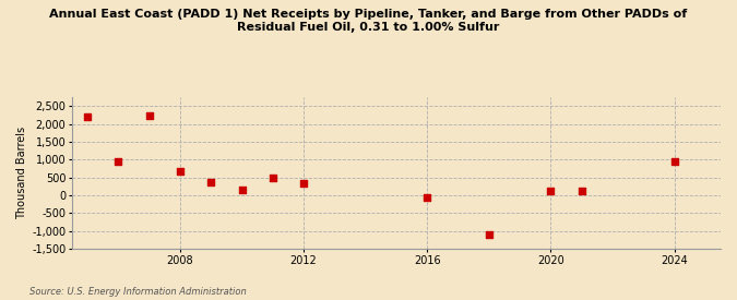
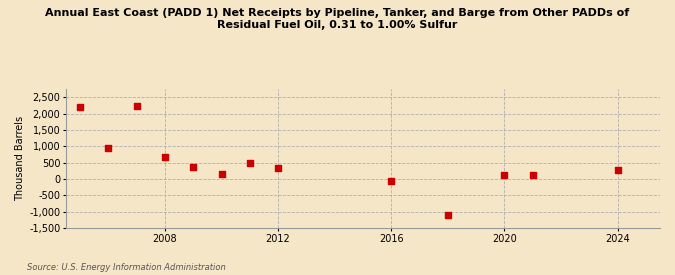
2024: 950 -> 290
